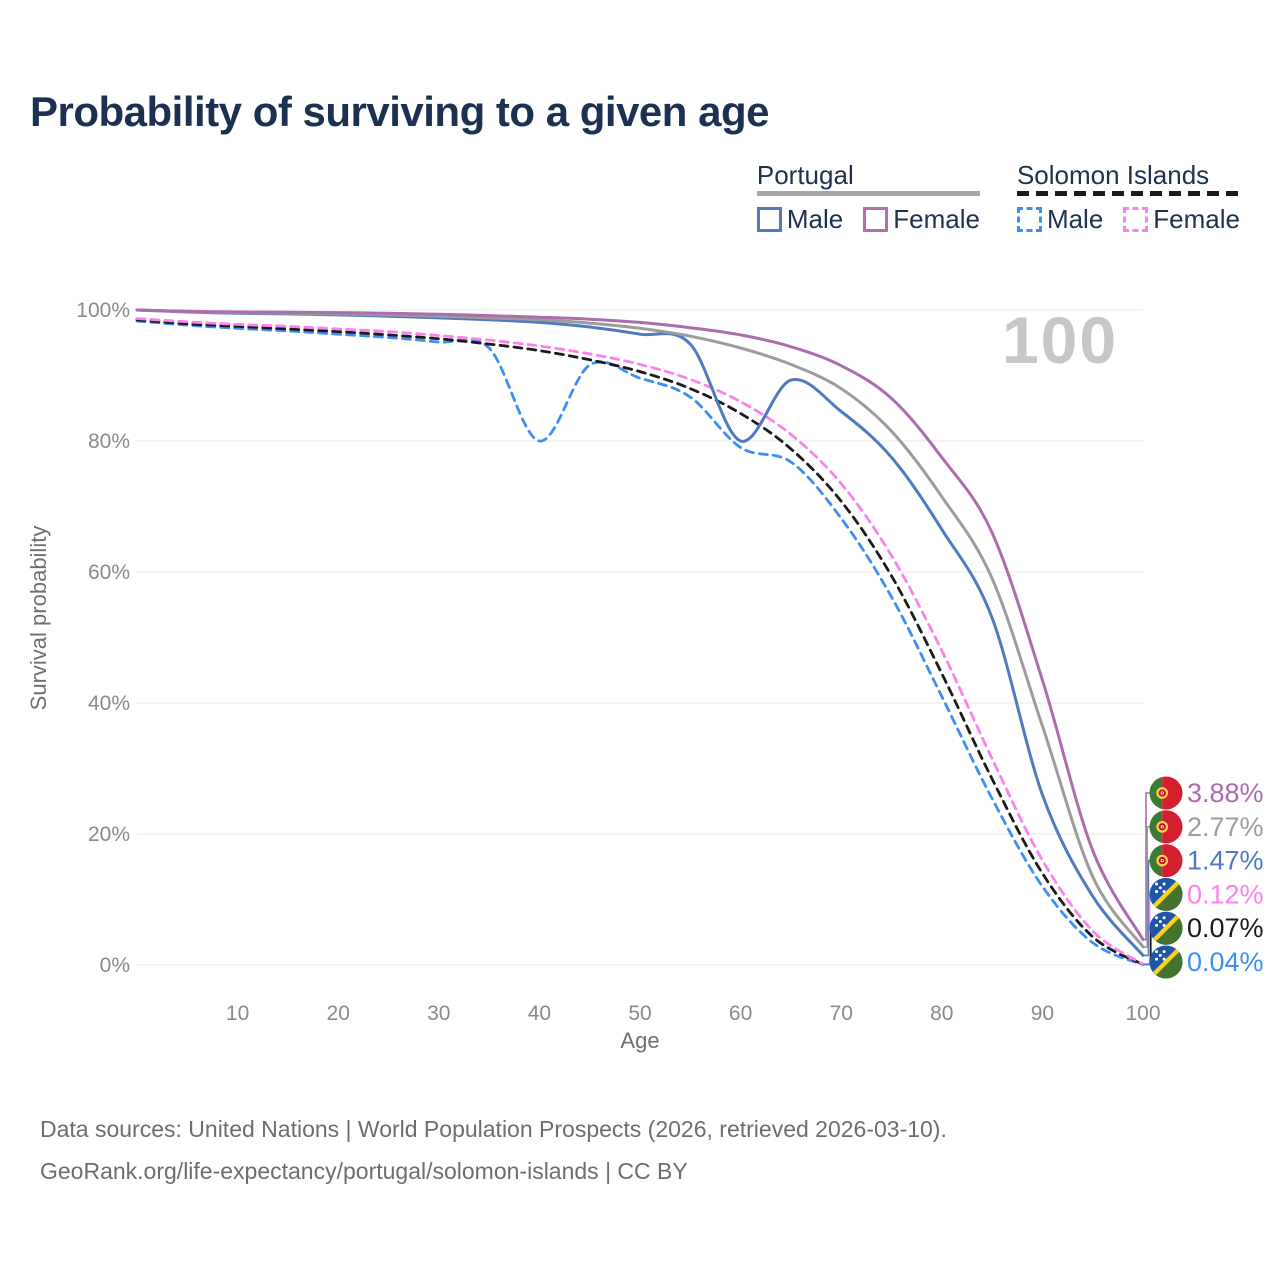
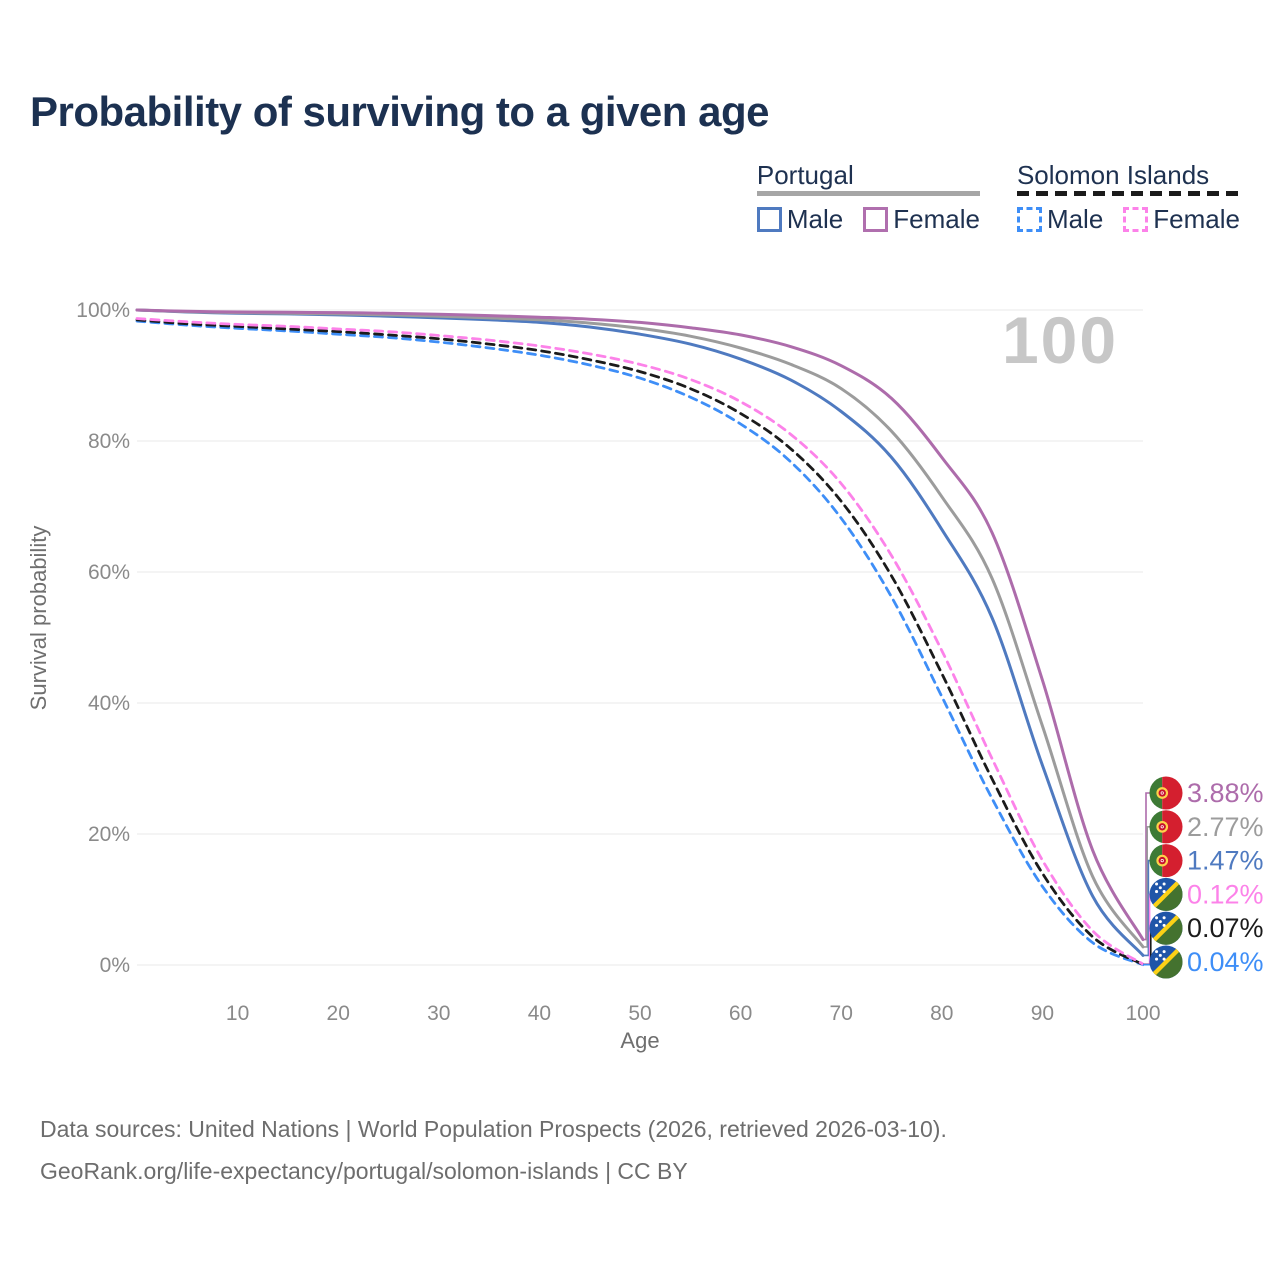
Solomon Islands Male/40: 80% -> 93%
Portugal Male/60: 80% -> 92%
Solomon Islands Male/60: 79% -> 83%
Portugal Male/90: 26% -> 30%
